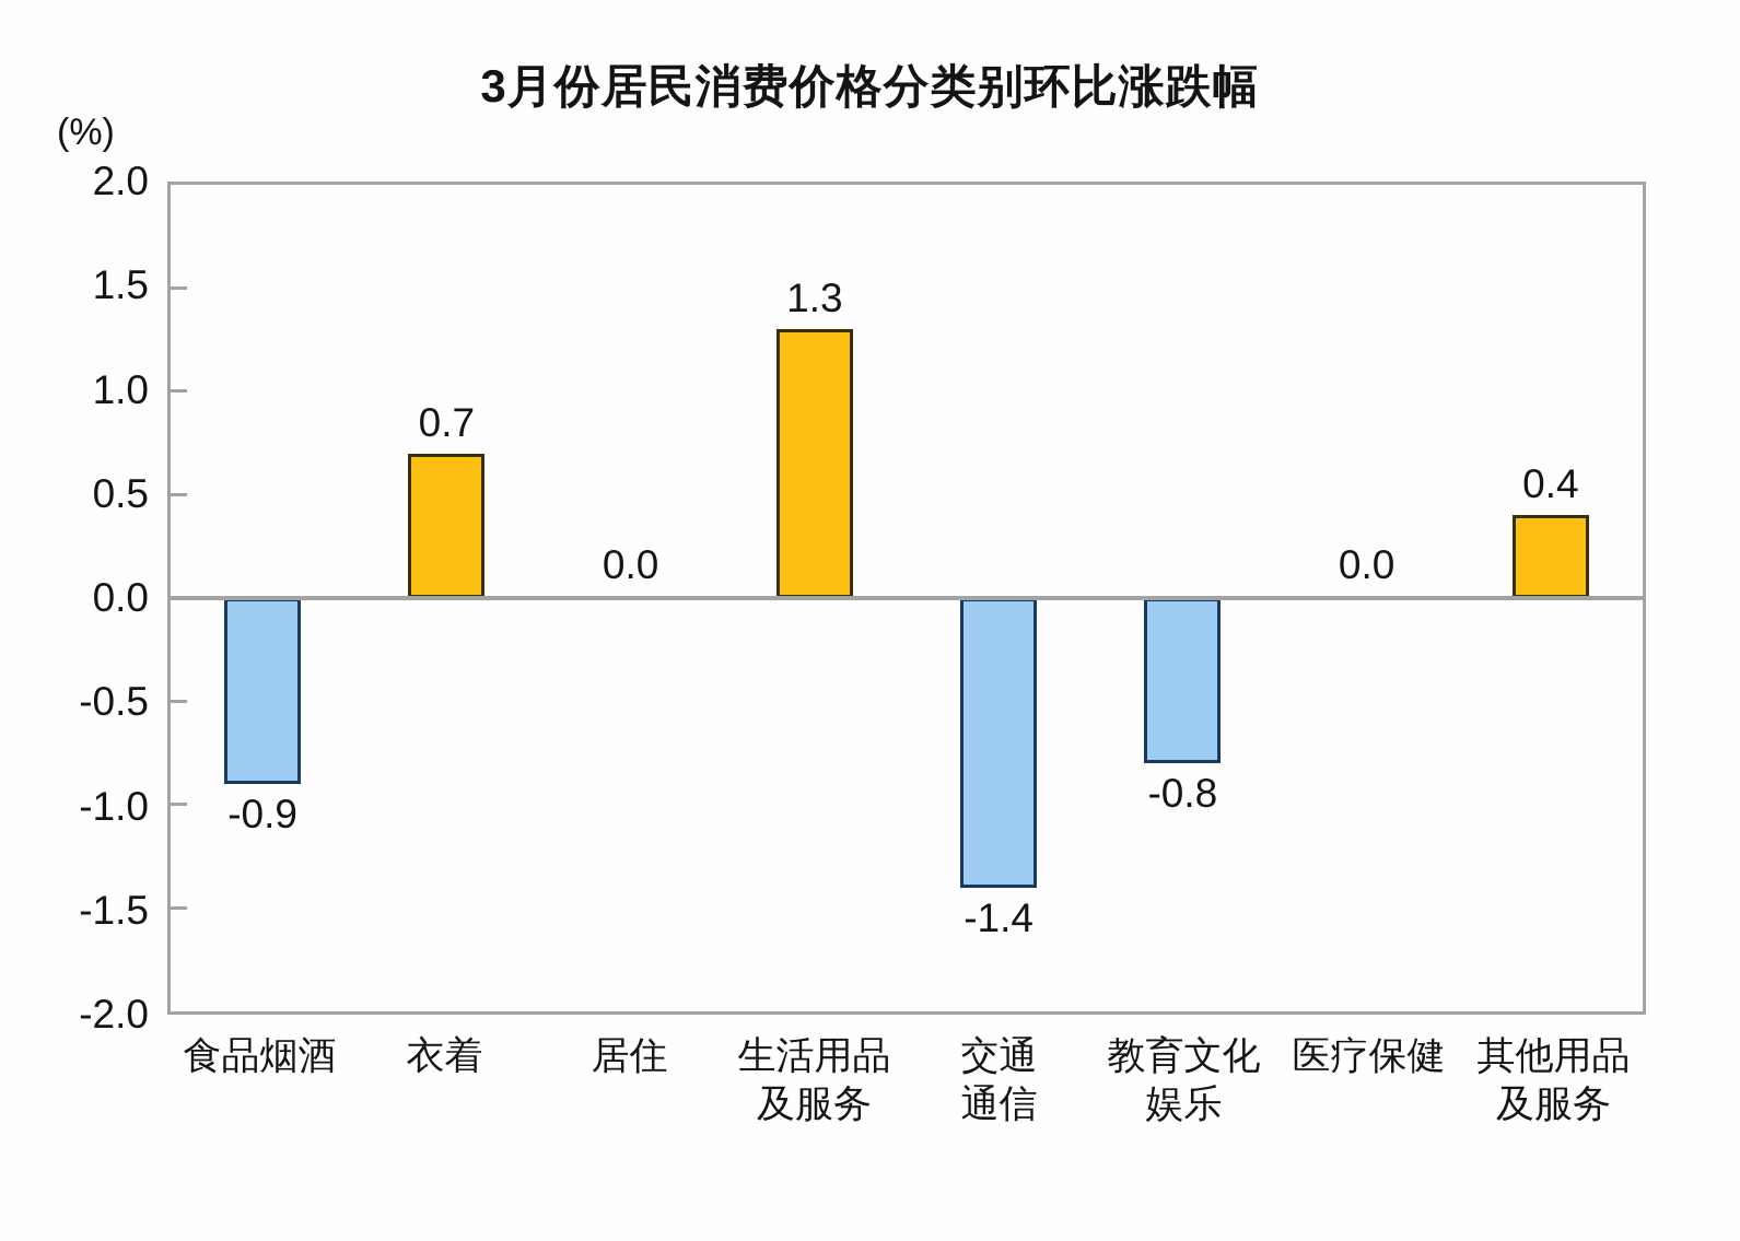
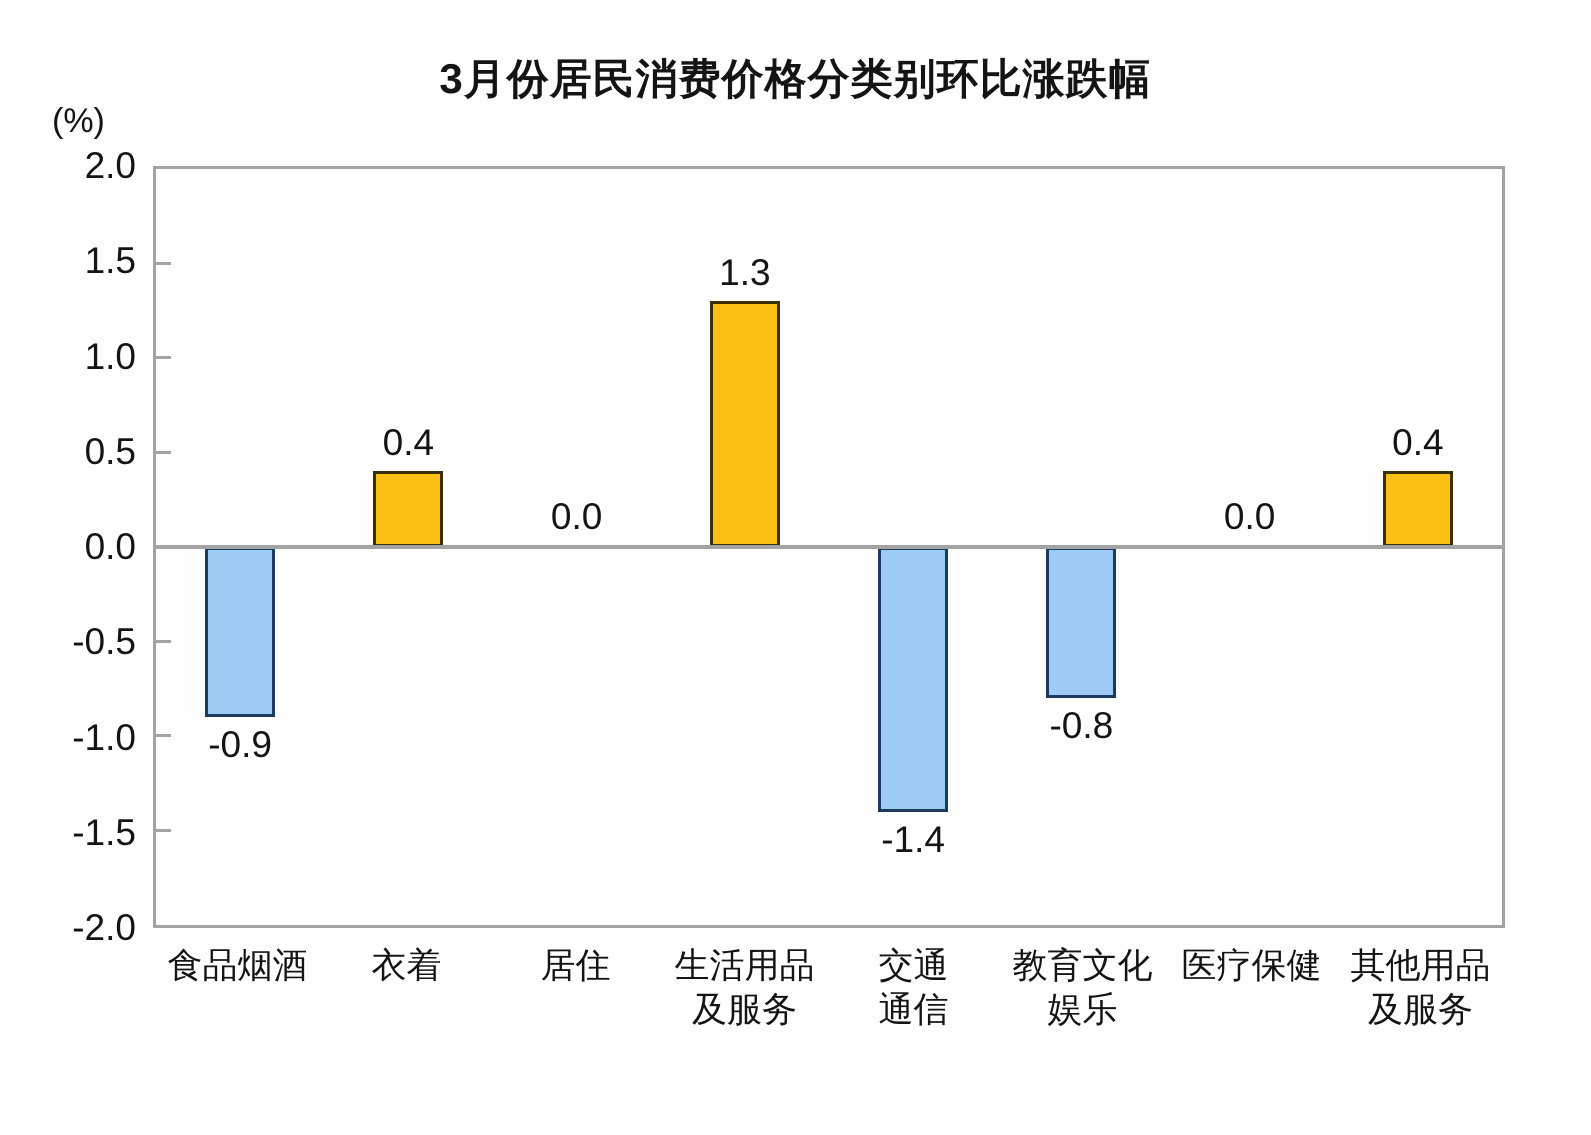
衣着: 0.7 -> 0.4
